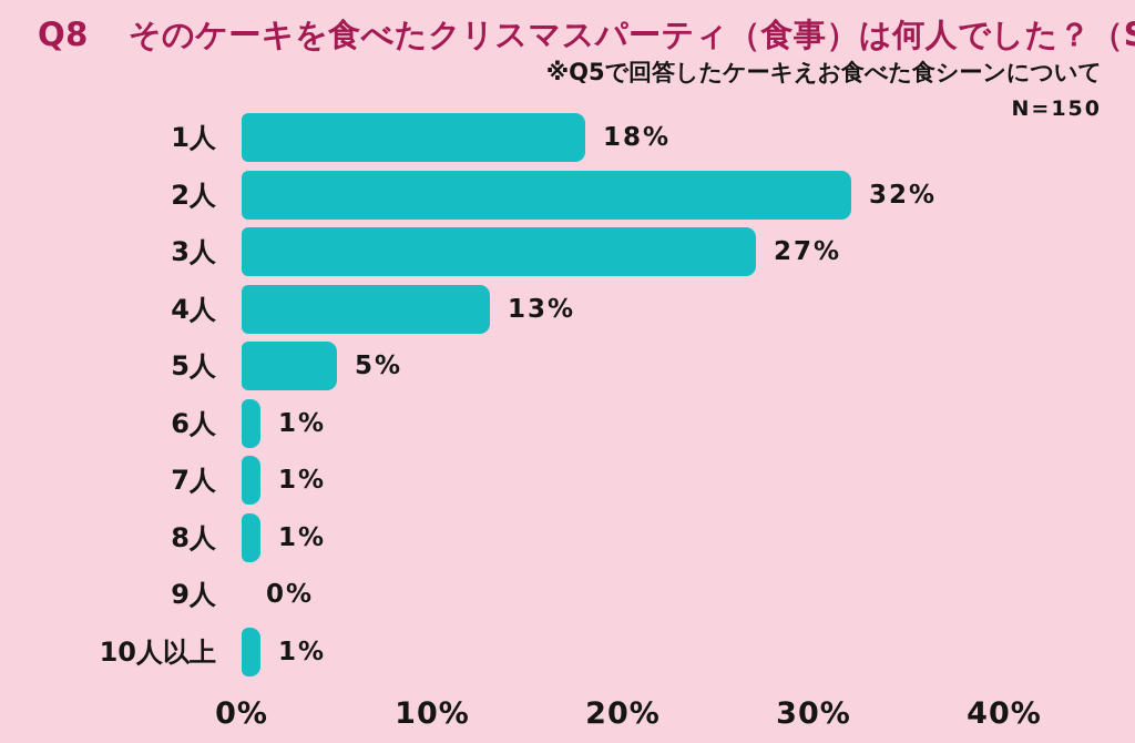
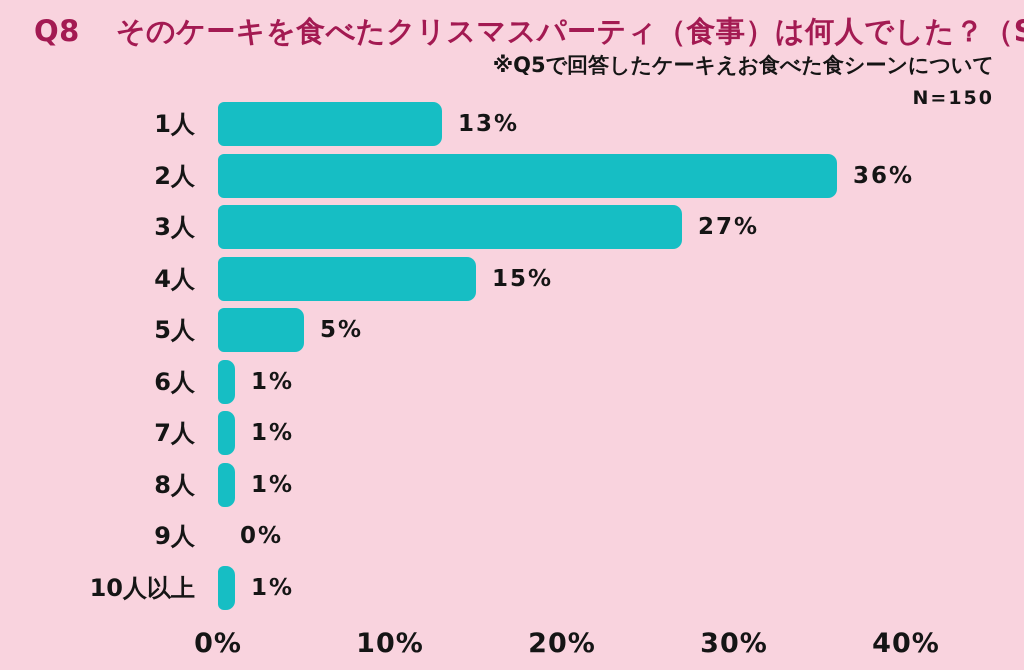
1人: 18% -> 13%
2人: 32% -> 36%
4人: 13% -> 15%
